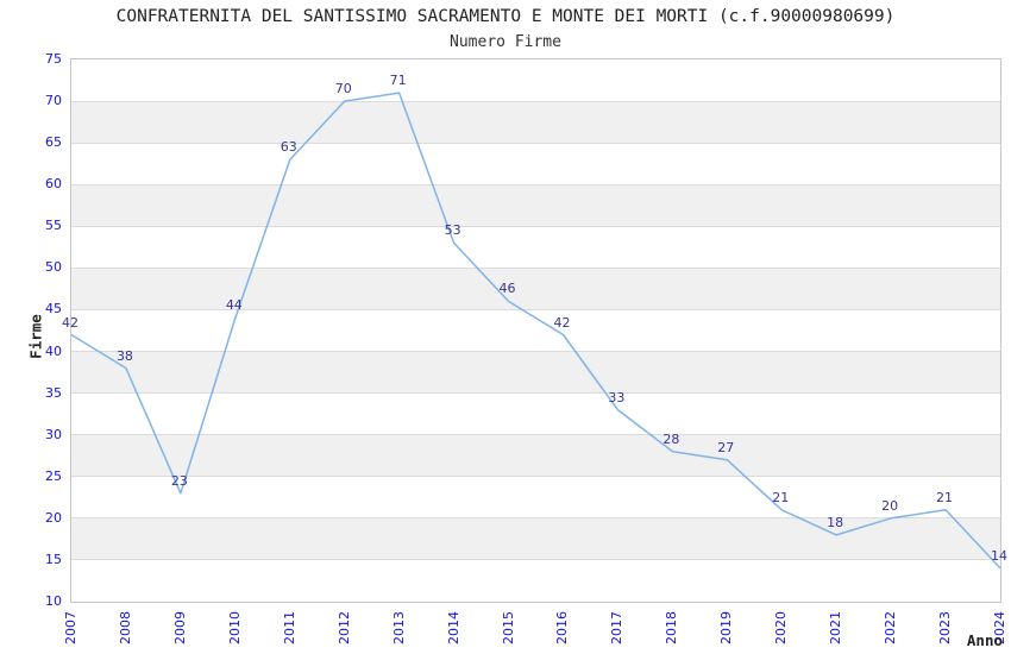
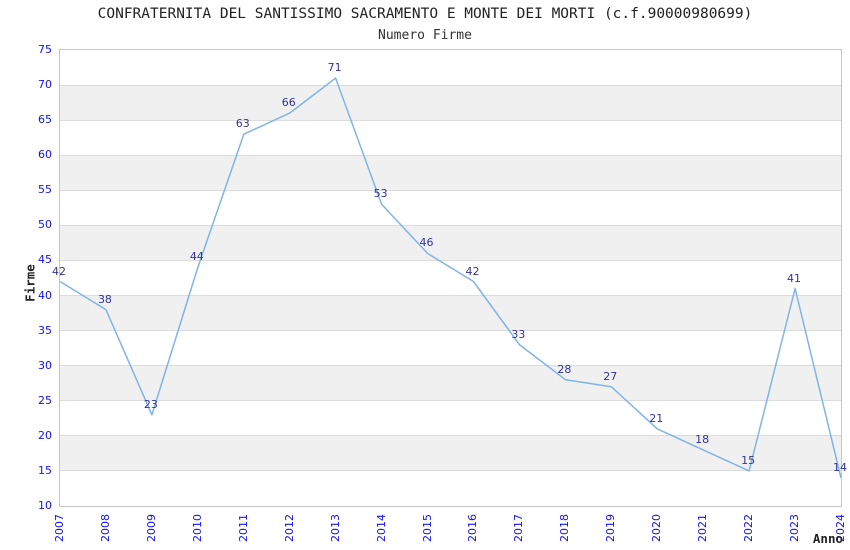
2012: 70 -> 66
2022: 20 -> 15
2023: 21 -> 41
